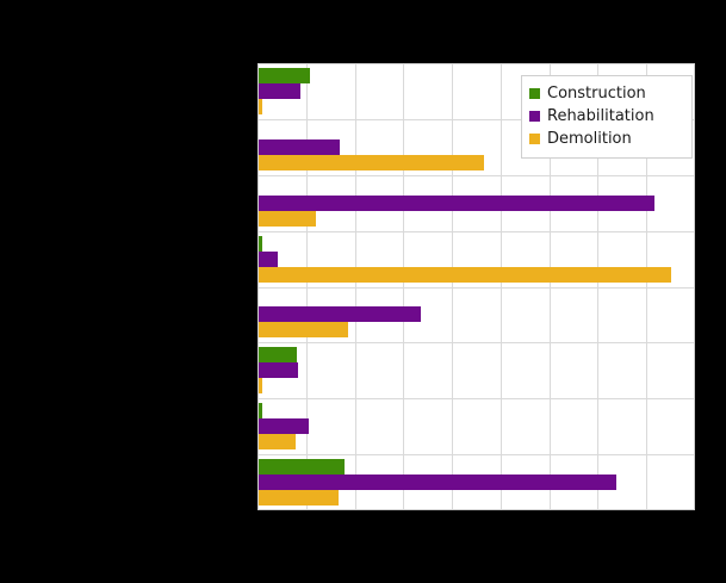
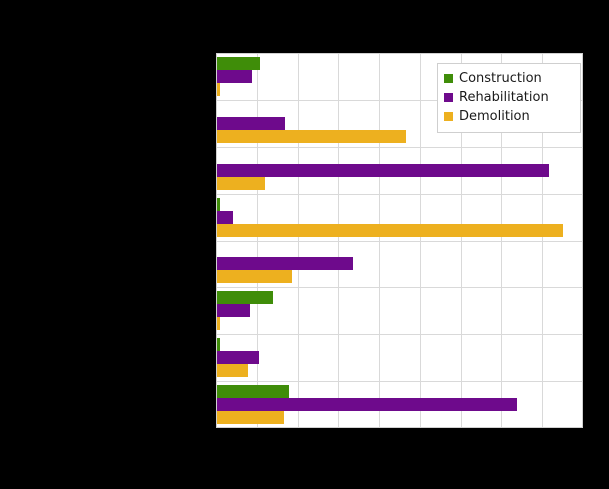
Construction/Category 6: 8 -> 14
